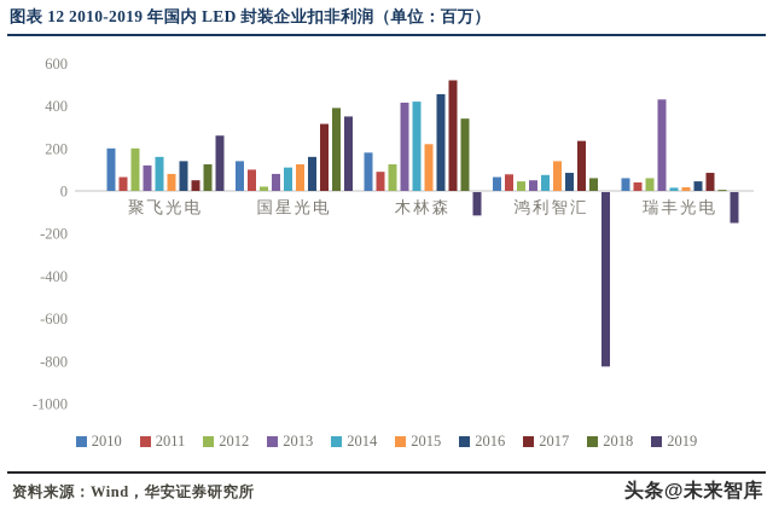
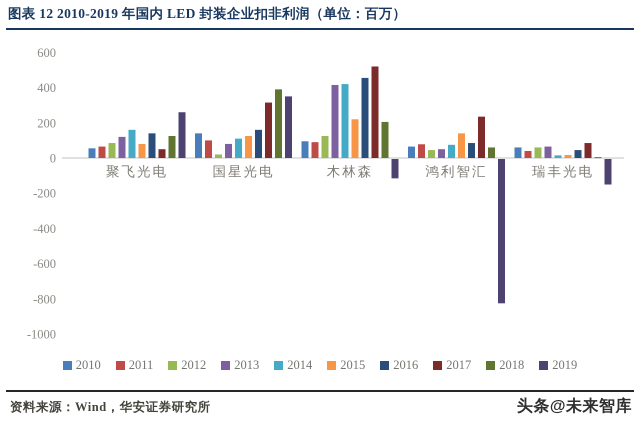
2010/聚飞光电: 200 -> 60
2012/聚飞光电: 200 -> 80
2010/木林森: 180 -> 100
2018/木林森: 340 -> 200
2013/瑞丰光电: 430 -> 60
